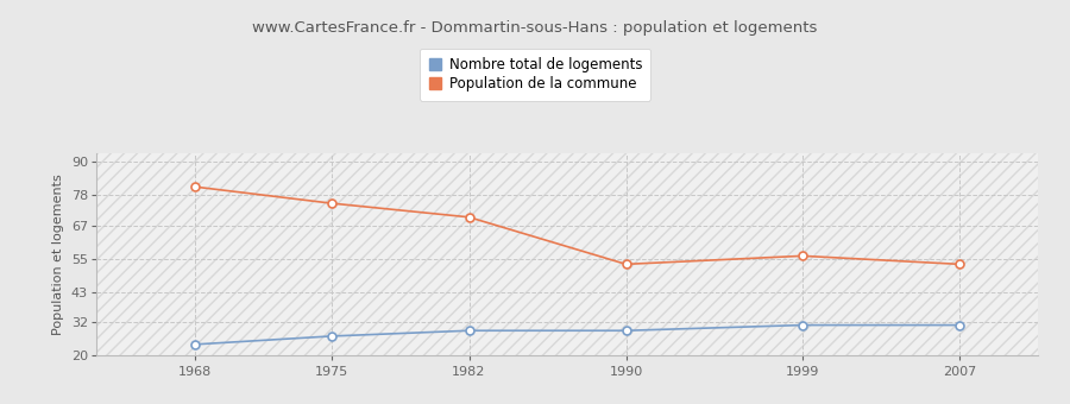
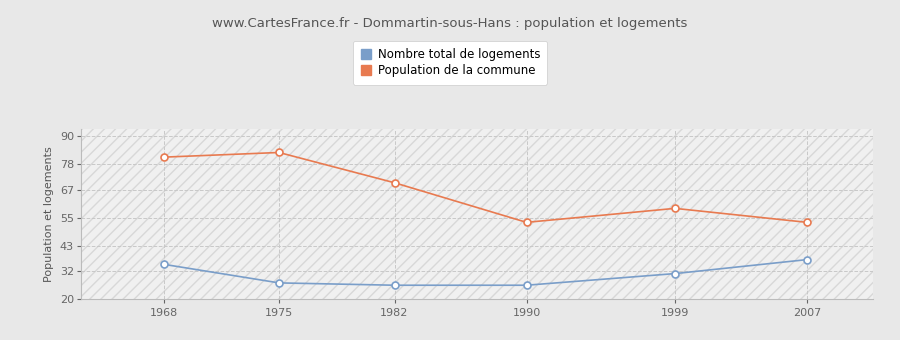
Nombre total de logements/1968: 24 -> 35
Population de la commune/1975: 75 -> 83
Nombre total de logements/1982: 29 -> 26
Nombre total de logements/1990: 29 -> 26
Population de la commune/1999: 56 -> 59
Nombre total de logements/2007: 31 -> 37
